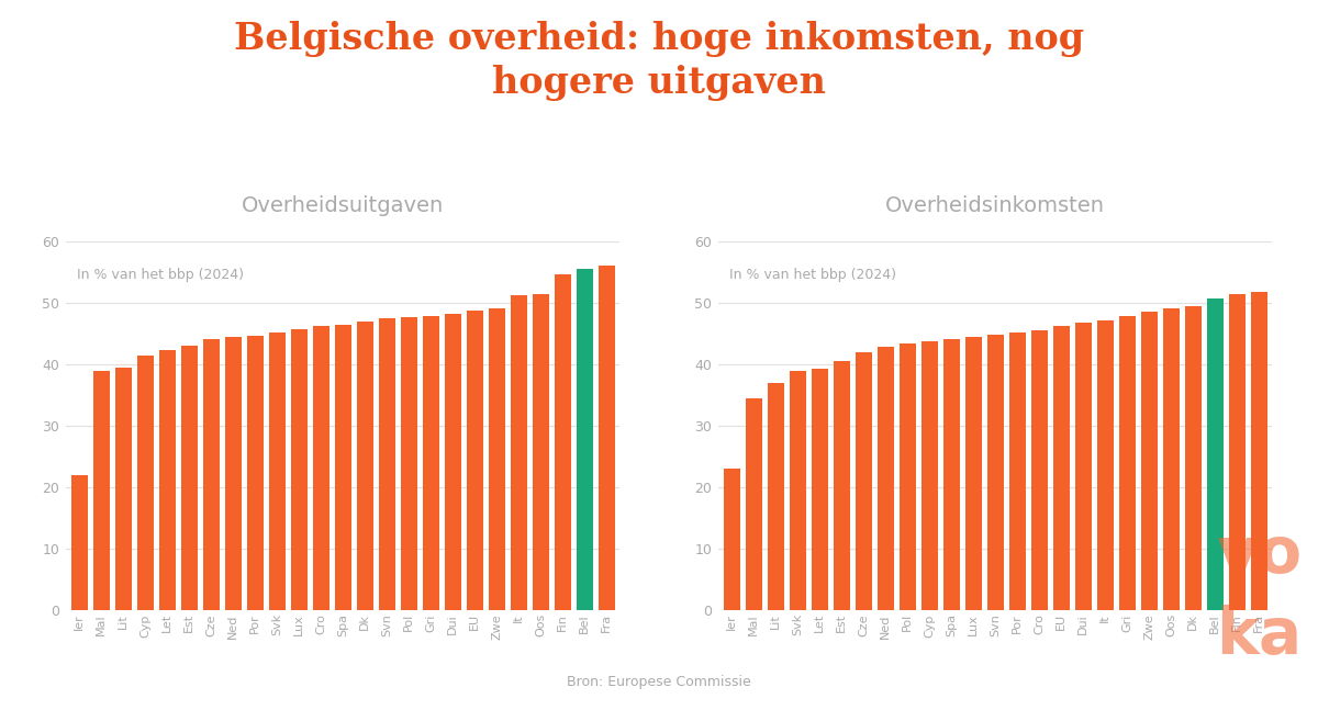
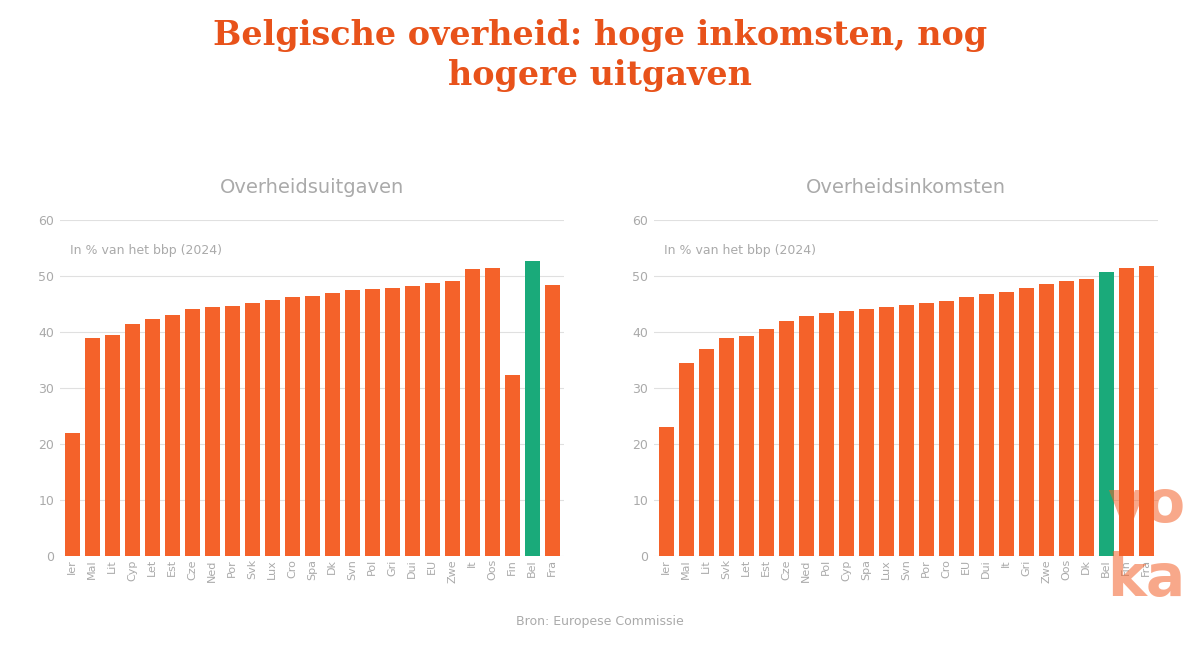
Fin: 54.7 -> 32.4
Bel: 55.5 -> 52.6
Fra: 56.0 -> 48.4
